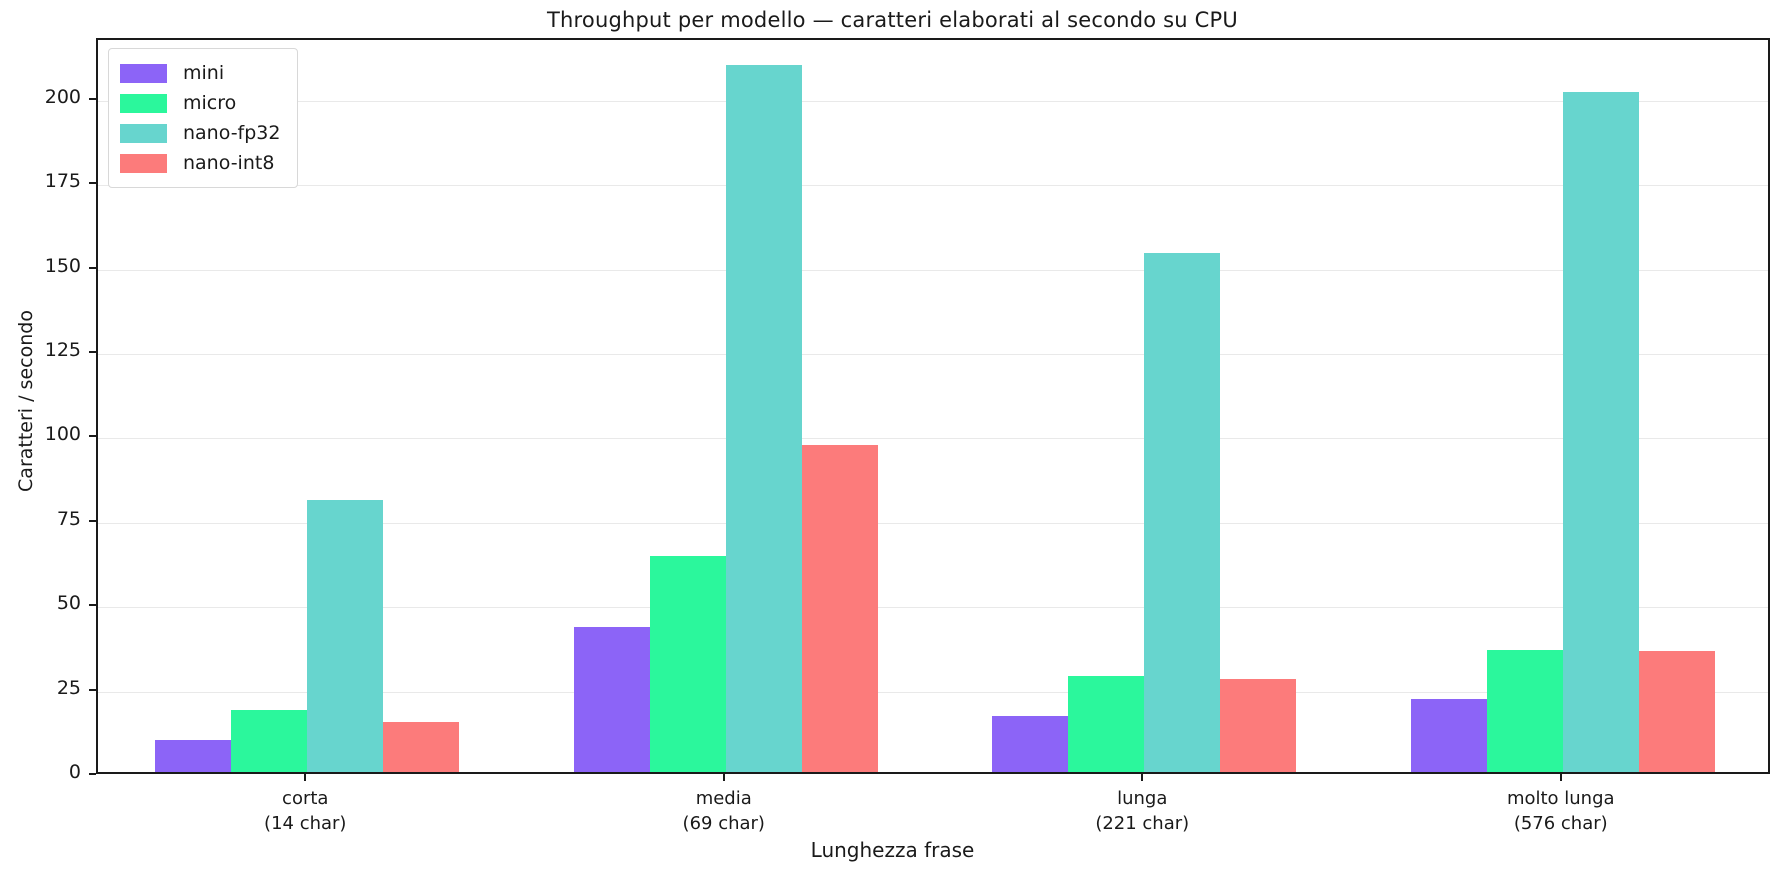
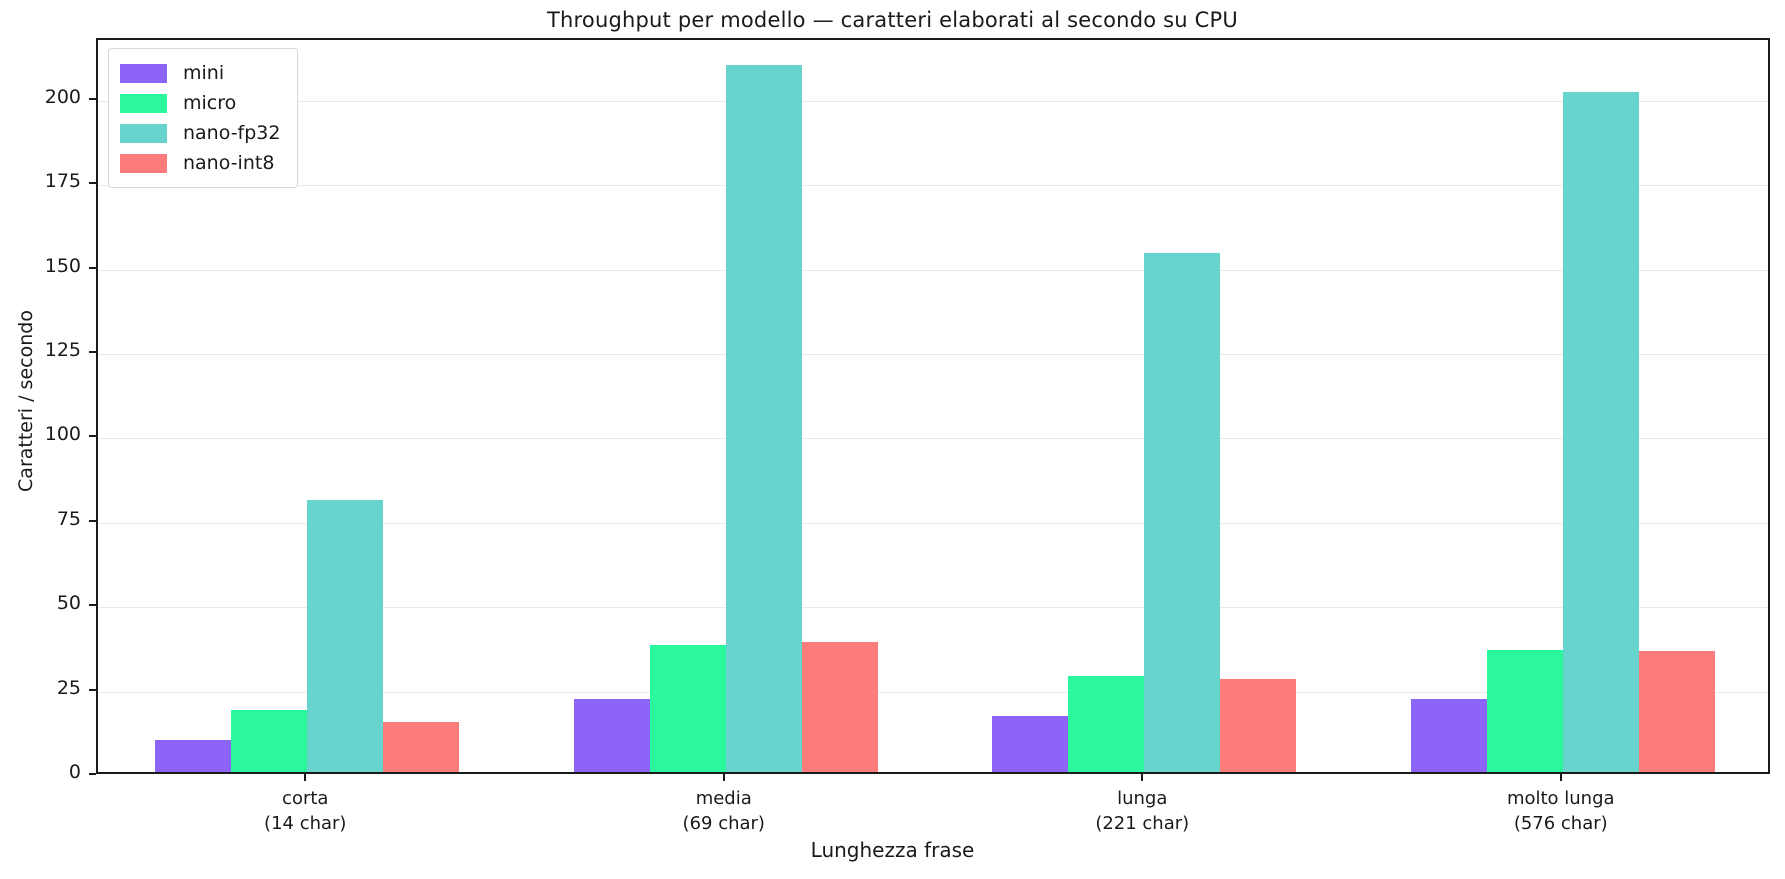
mini/media (69 char): 43 -> 22
micro/media (69 char): 64 -> 38
nano-int8/media (69 char): 97 -> 38
